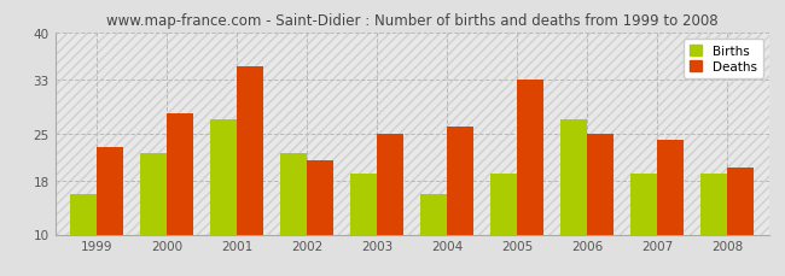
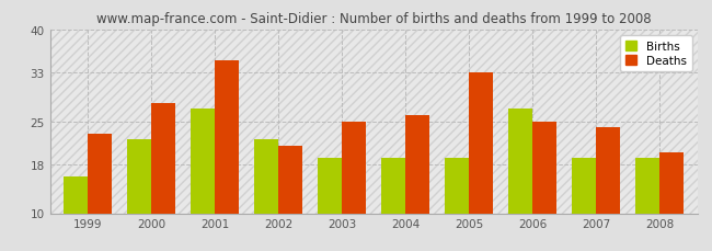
Births/2004: 16 -> 19
